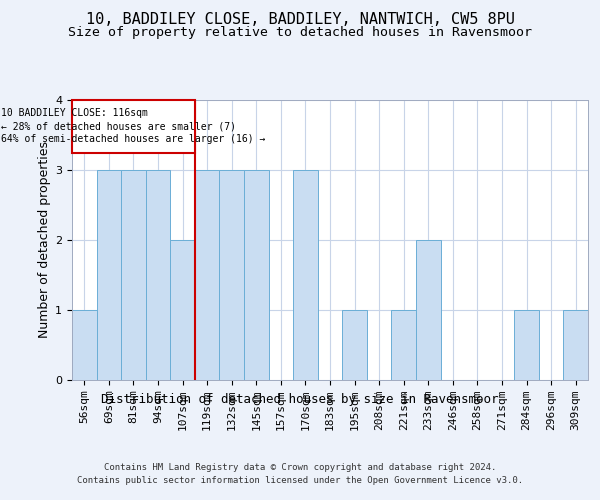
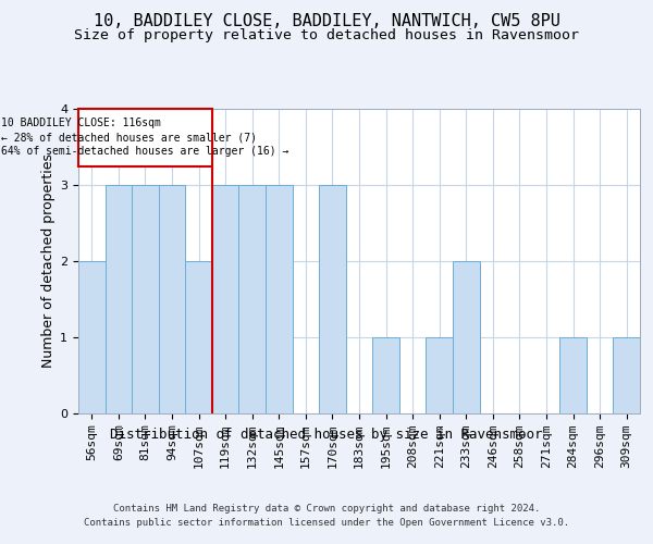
56sqm: 1 -> 2
